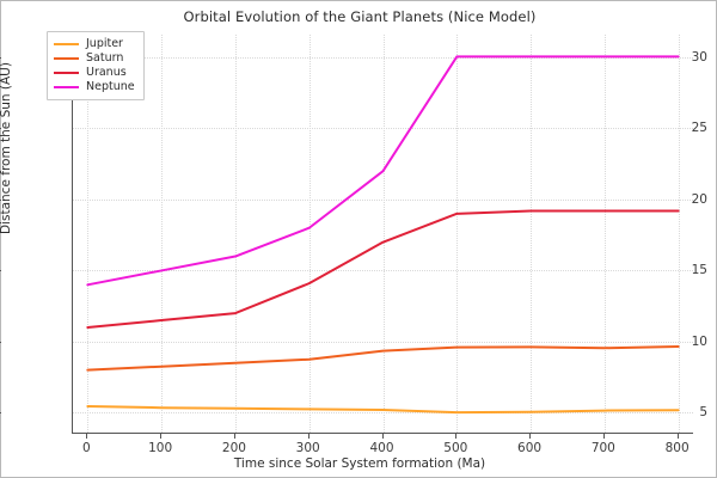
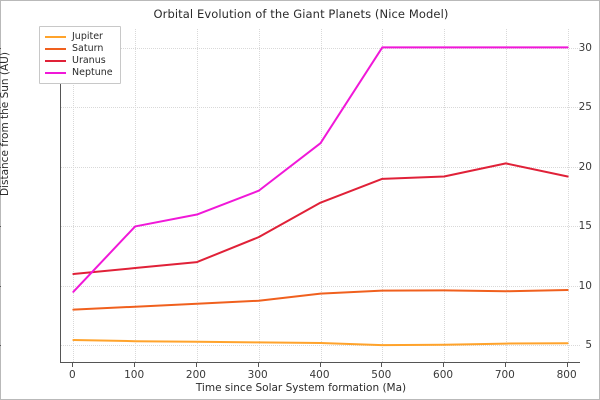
Neptune/0: 14.0 -> 9.5
Uranus/700: 19.2 -> 20.3
